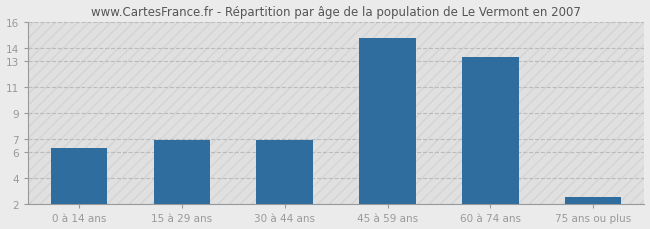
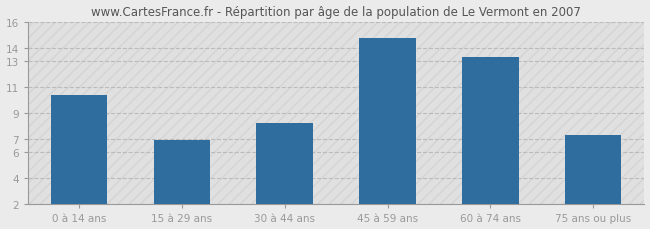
0 à 14 ans: 6.3 -> 10.4
30 à 44 ans: 6.9 -> 8.2
75 ans ou plus: 2.6 -> 7.3
